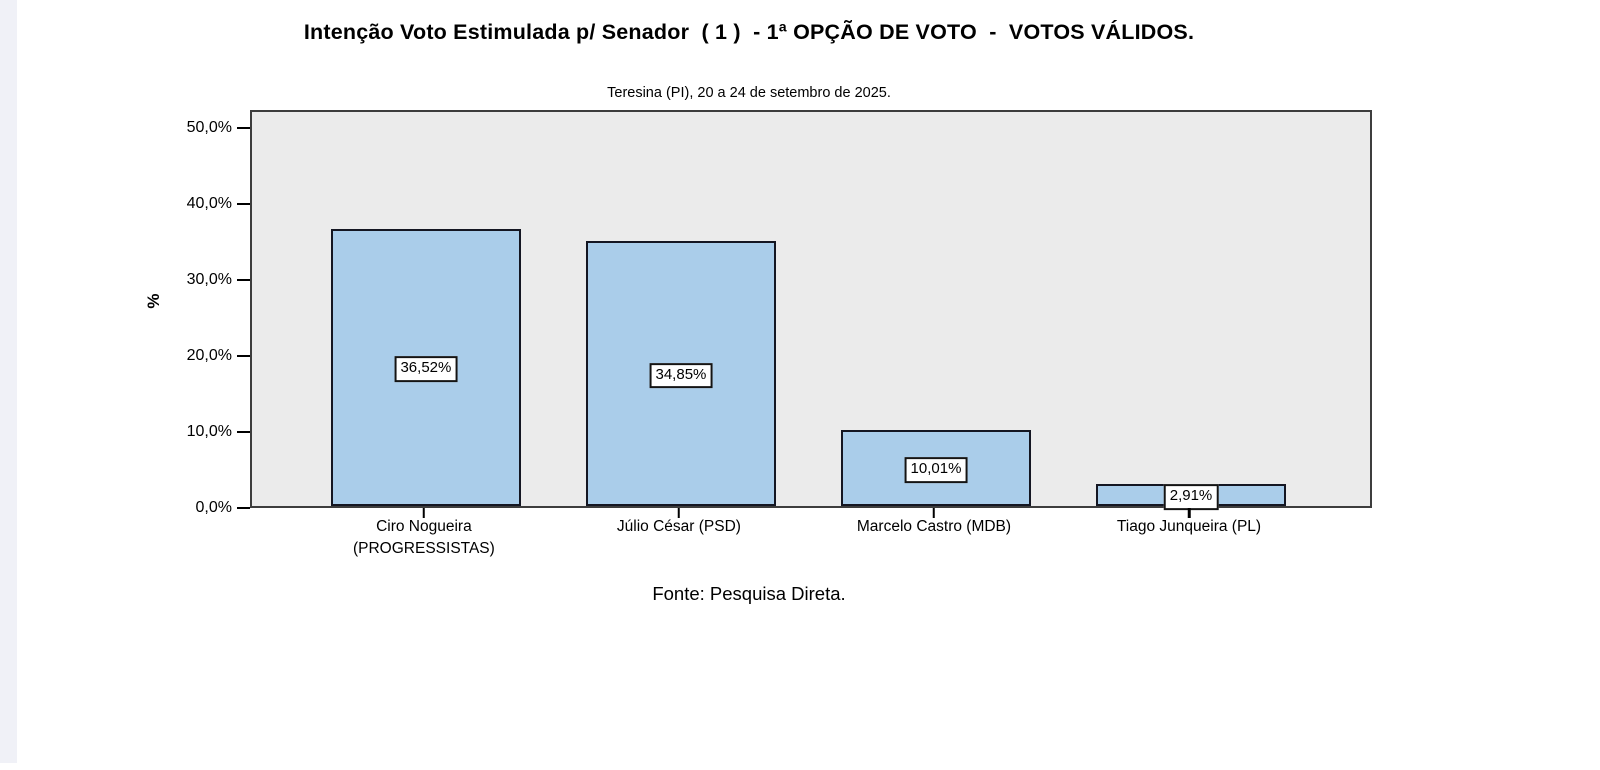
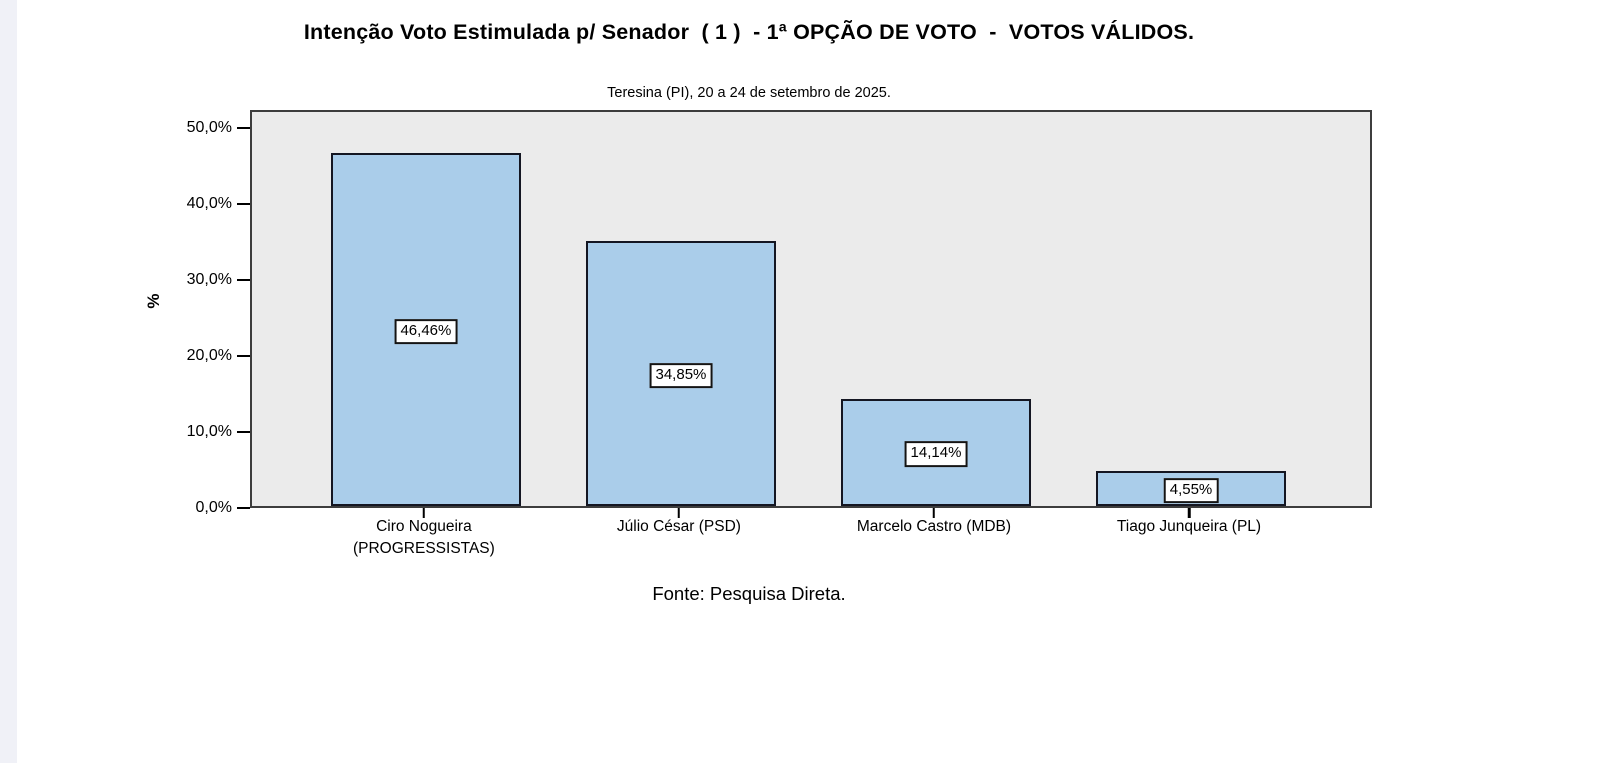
Ciro Nogueira (PROGRESSISTAS): 36,52% -> 46,46%
Marcelo Castro (MDB): 10,01% -> 14,14%
Tiago Junqueira (PL): 2,91% -> 4,55%
